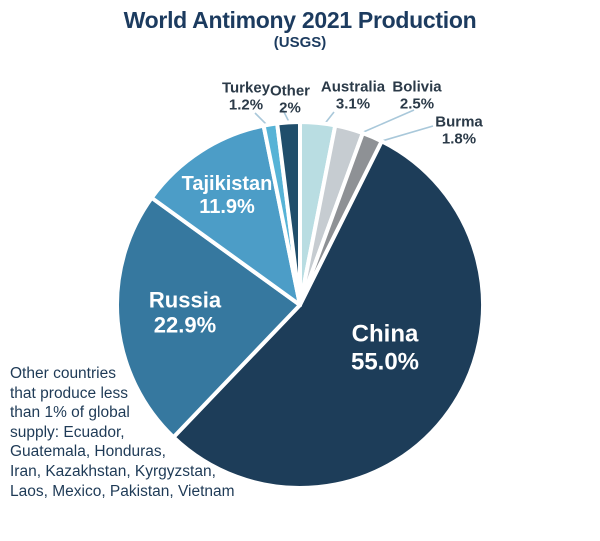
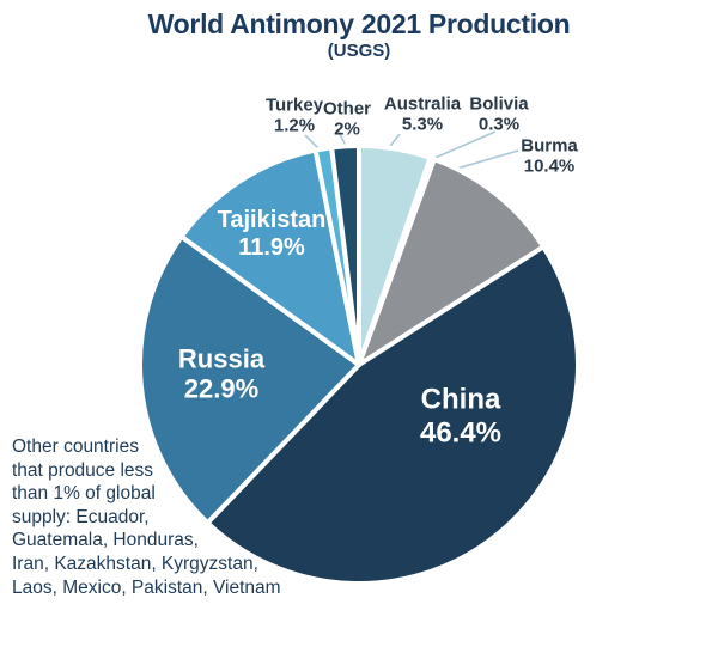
Australia: 3.1% -> 5.3%
Bolivia: 2.5% -> 0.3%
Burma: 1.8% -> 10.4%
China: 55.0% -> 46.4%
